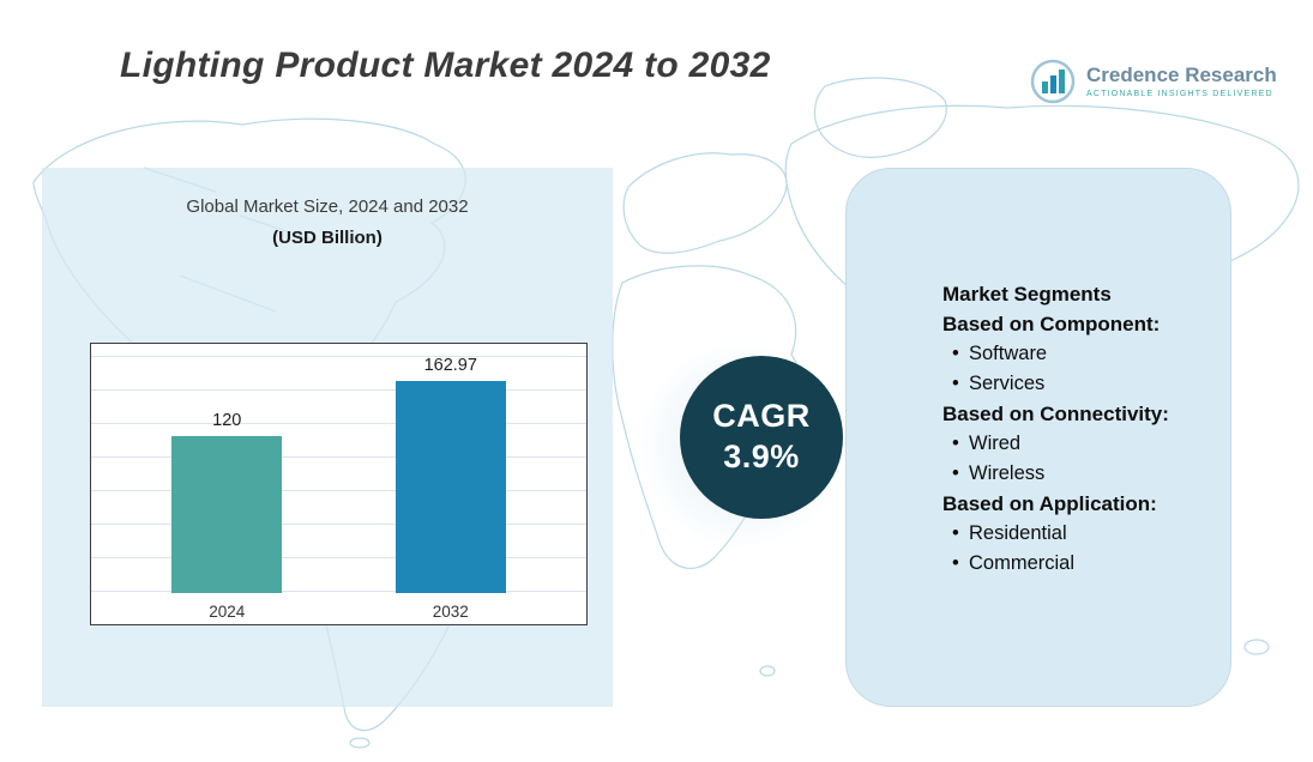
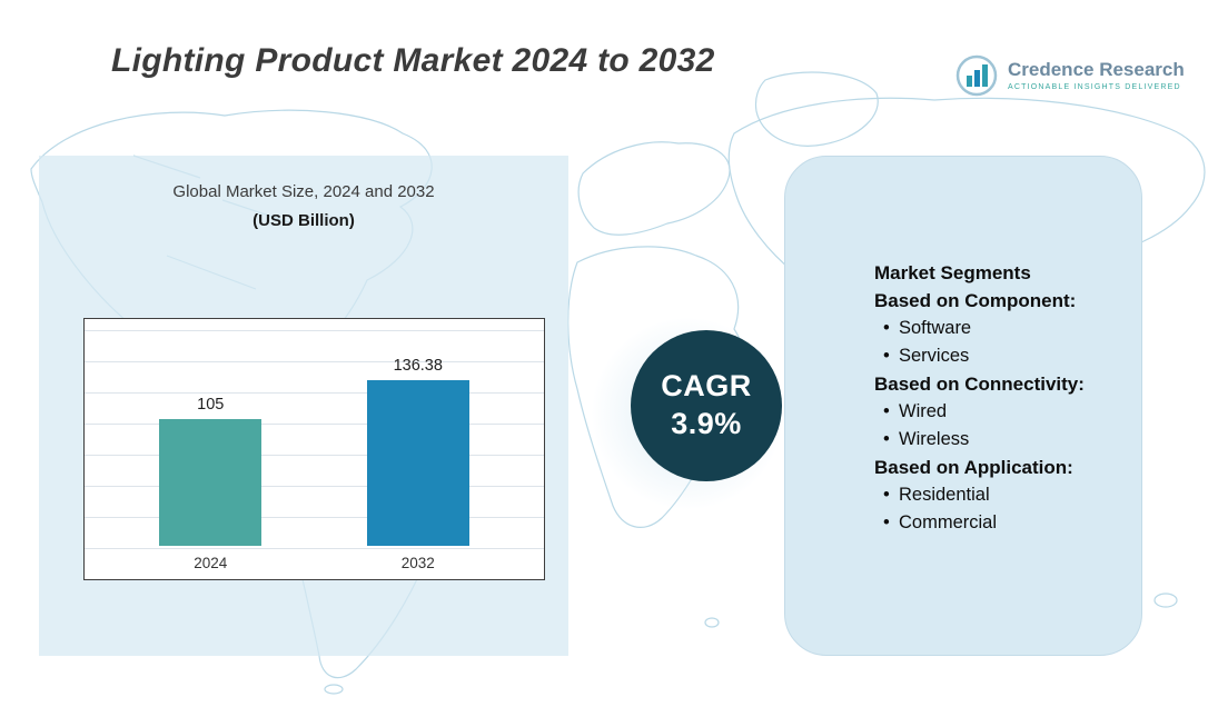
2024: 120 -> 105
2032: 162.97 -> 136.38
